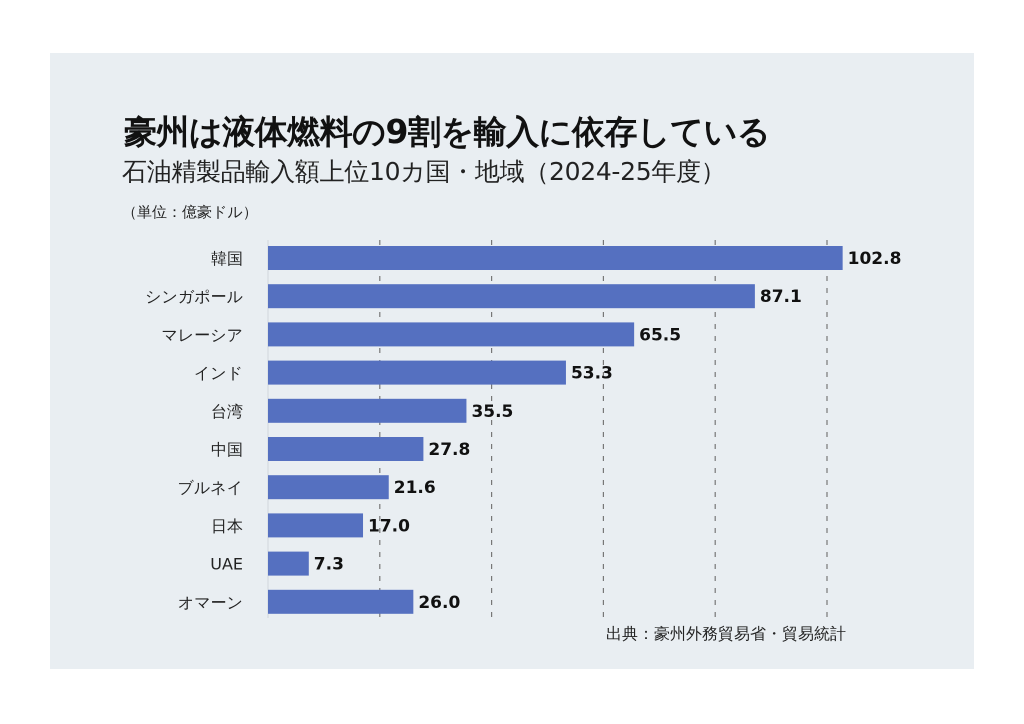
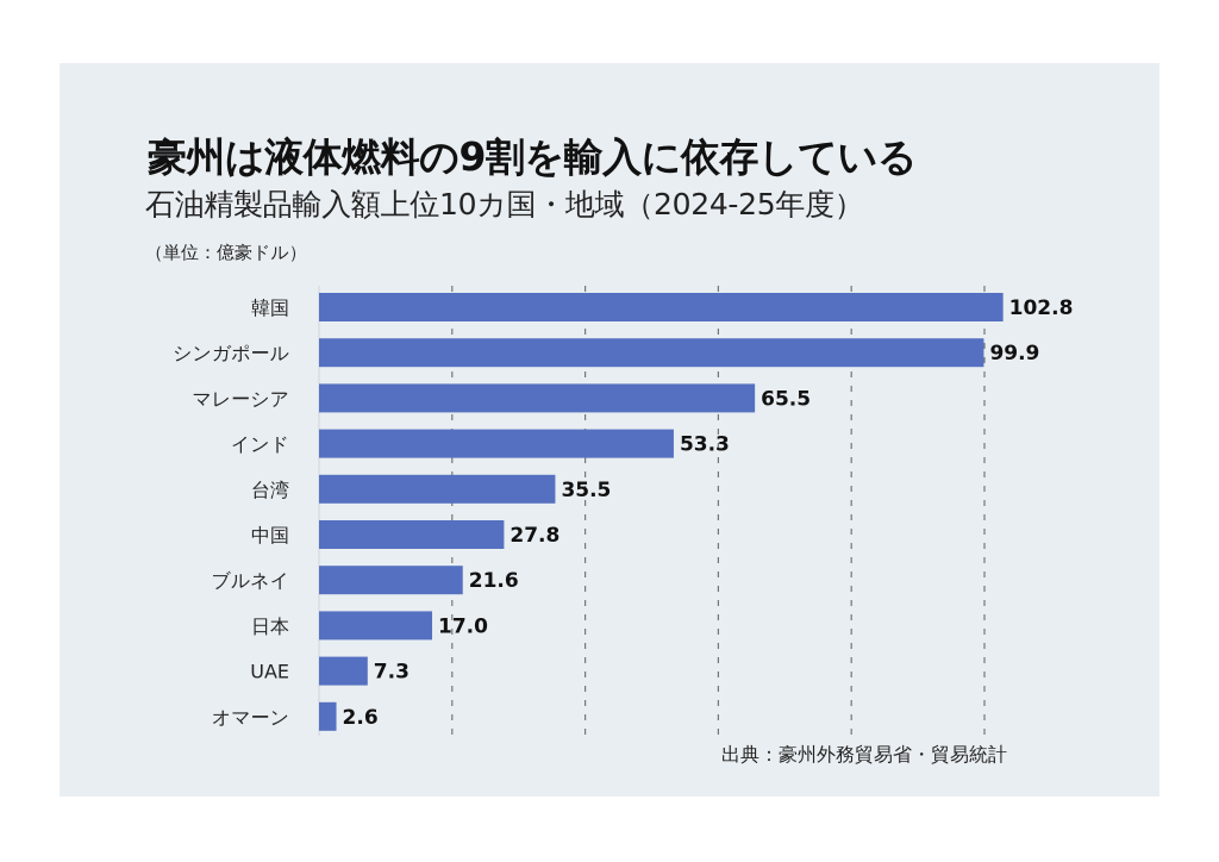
シンガポール: 87.1 -> 99.9
オマーン: 26.0 -> 2.6
